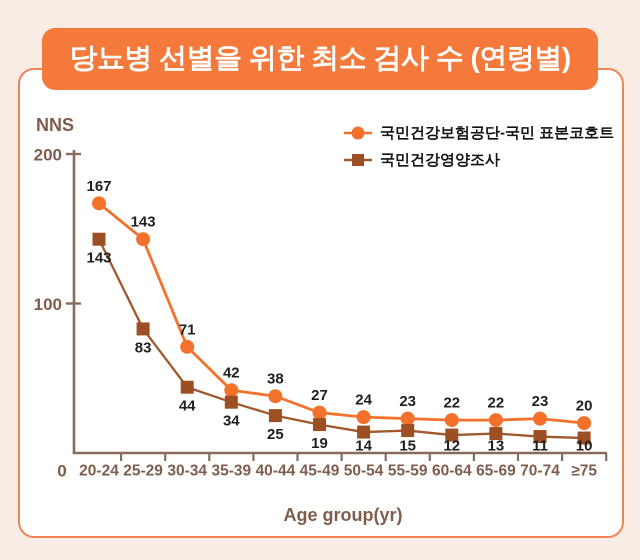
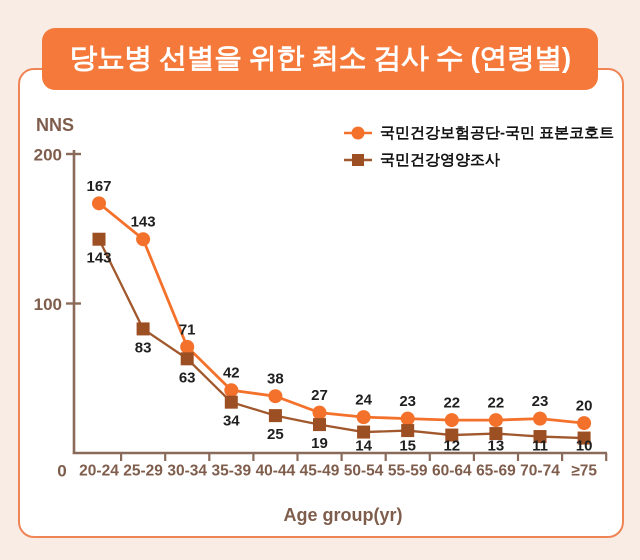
국민건강영양조사/30-34: 44 -> 63
